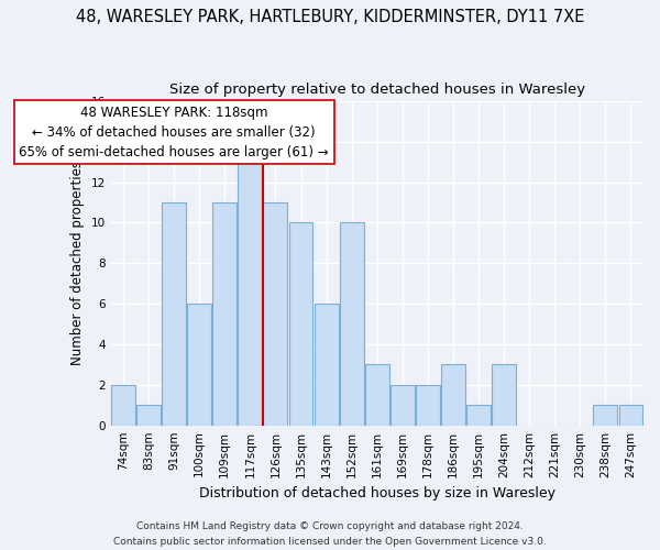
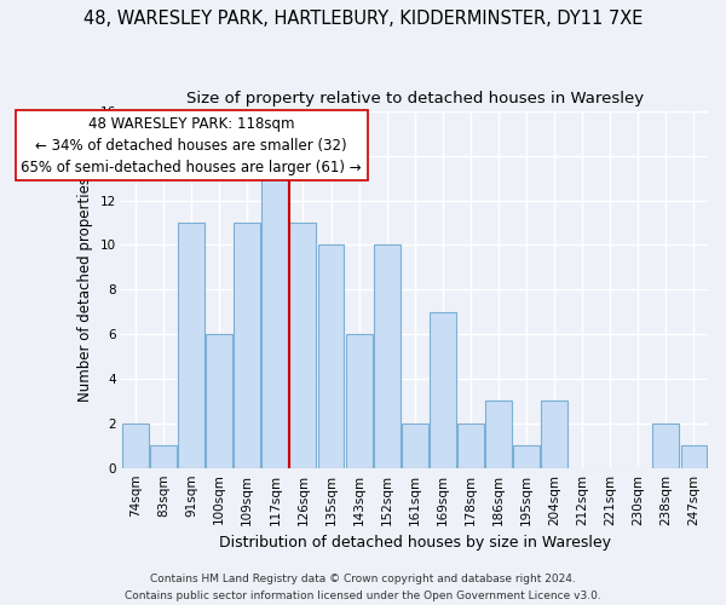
161sqm: 3 -> 2
169sqm: 2 -> 7
238sqm: 1 -> 2
